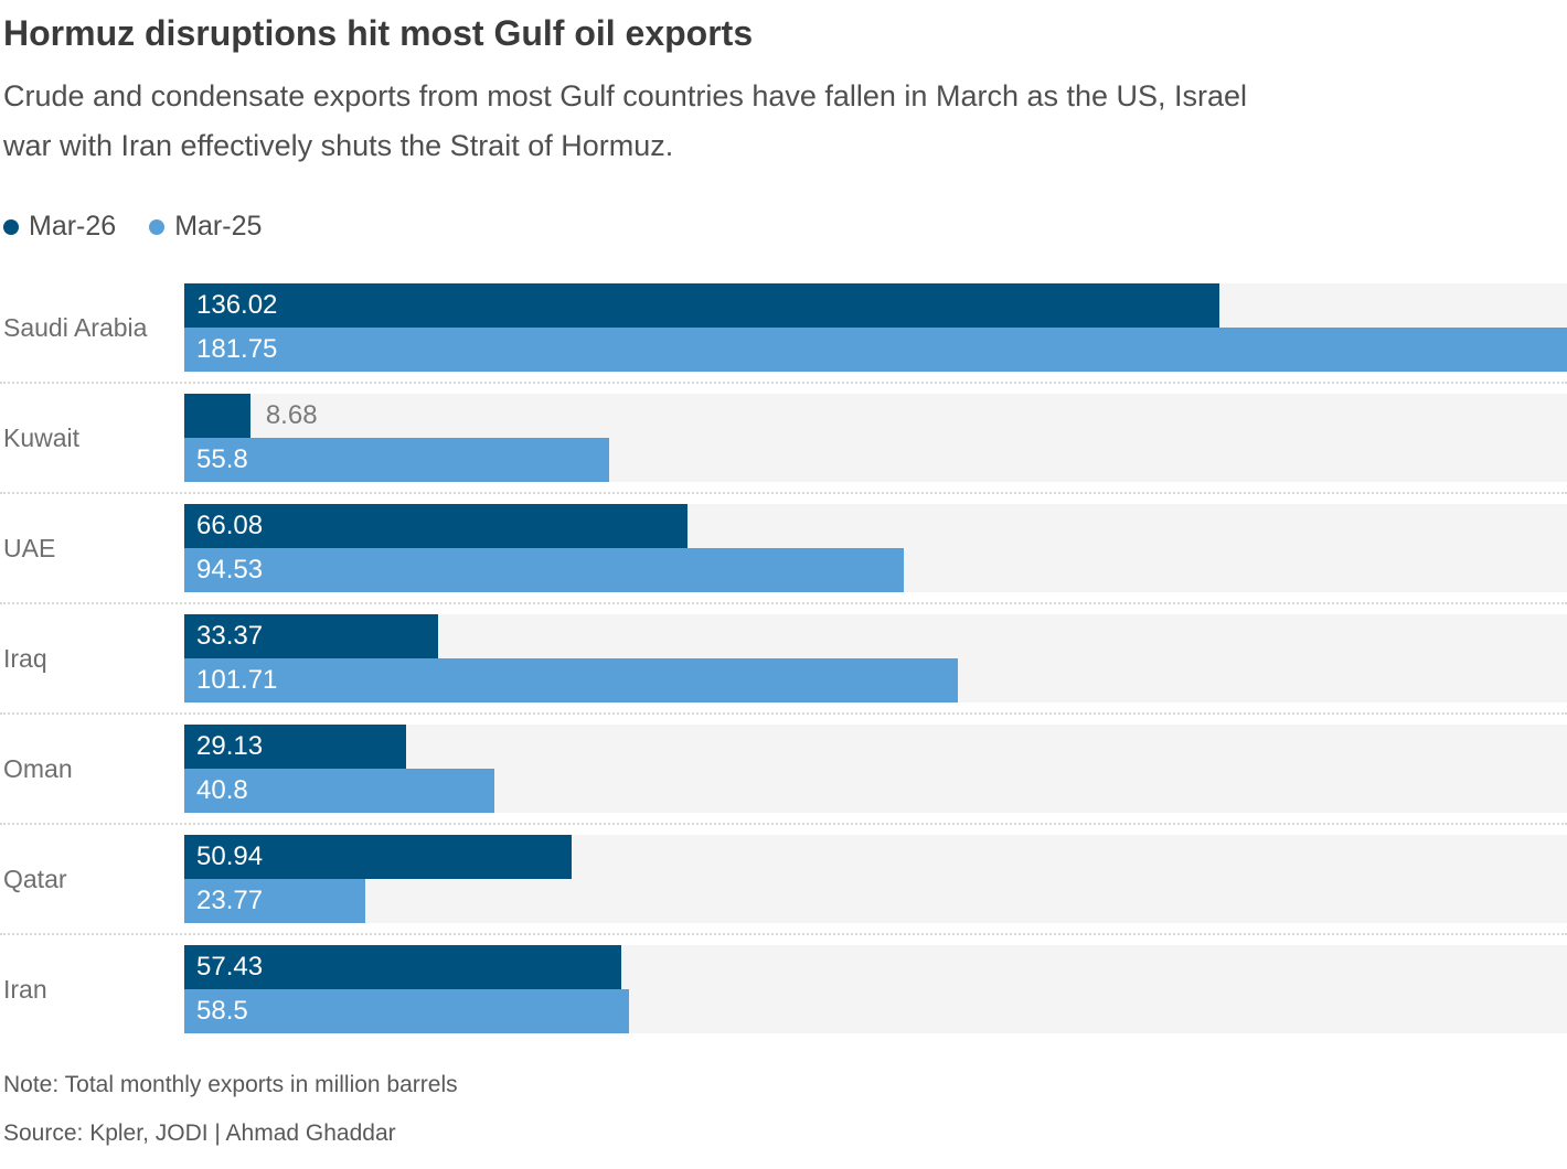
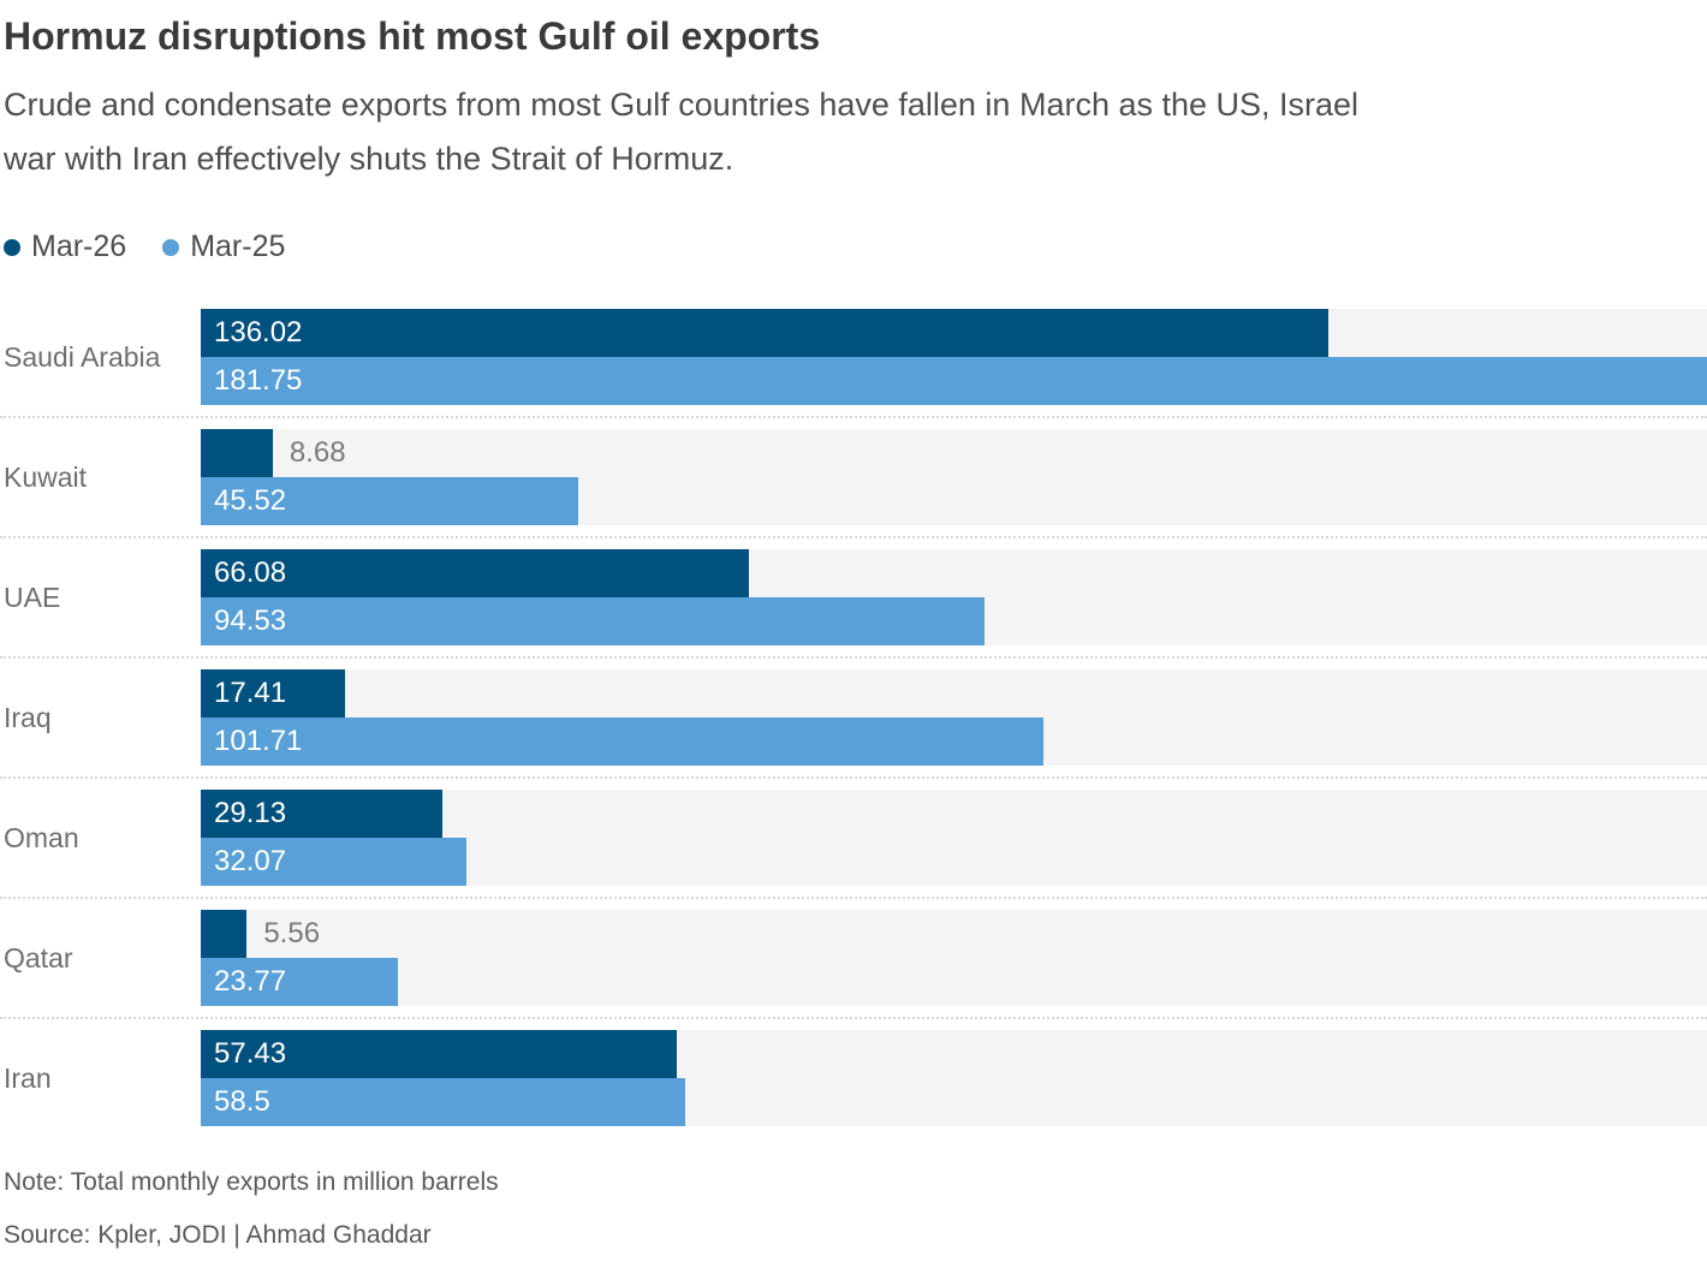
Mar-25/Kuwait: 55.8 -> 45.52
Mar-26/Iraq: 33.37 -> 17.41
Mar-25/Oman: 40.8 -> 32.07
Mar-26/Qatar: 50.94 -> 5.56
